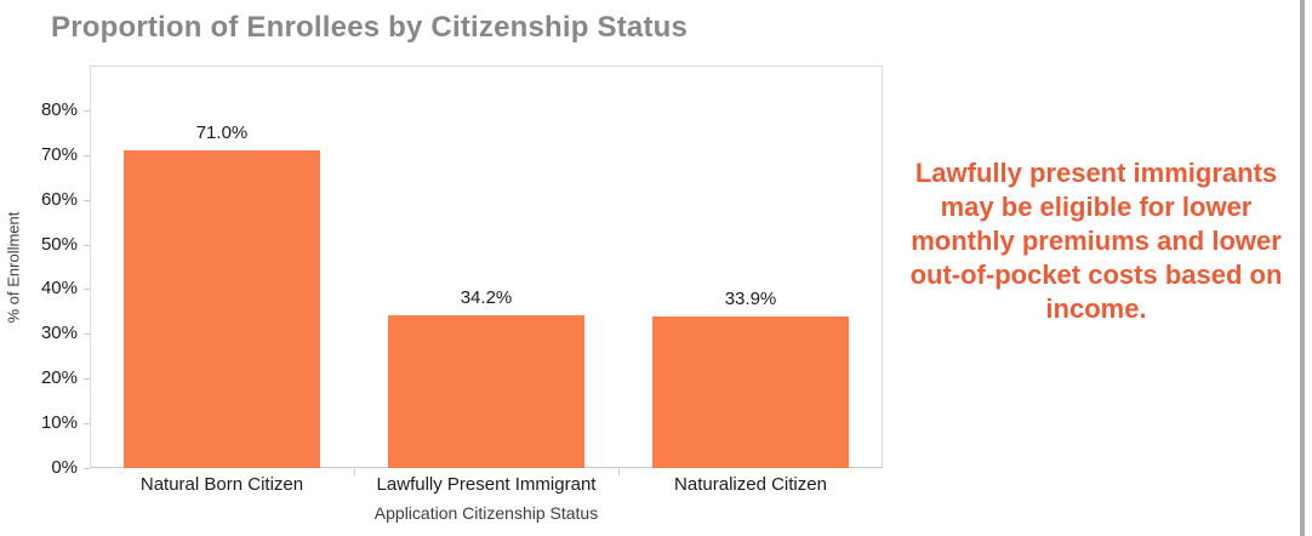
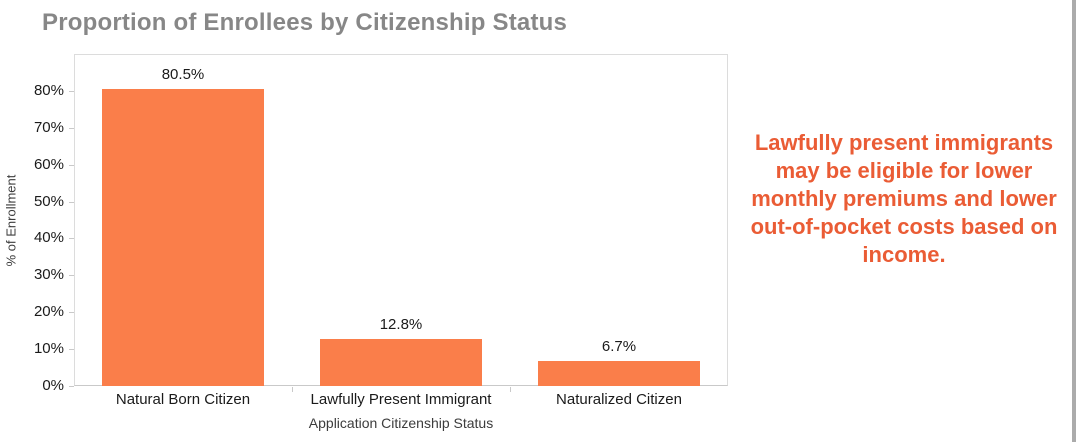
Natural Born Citizen: 71.0% -> 80.5%
Lawfully Present Immigrant: 34.2% -> 12.8%
Naturalized Citizen: 33.9% -> 6.7%
